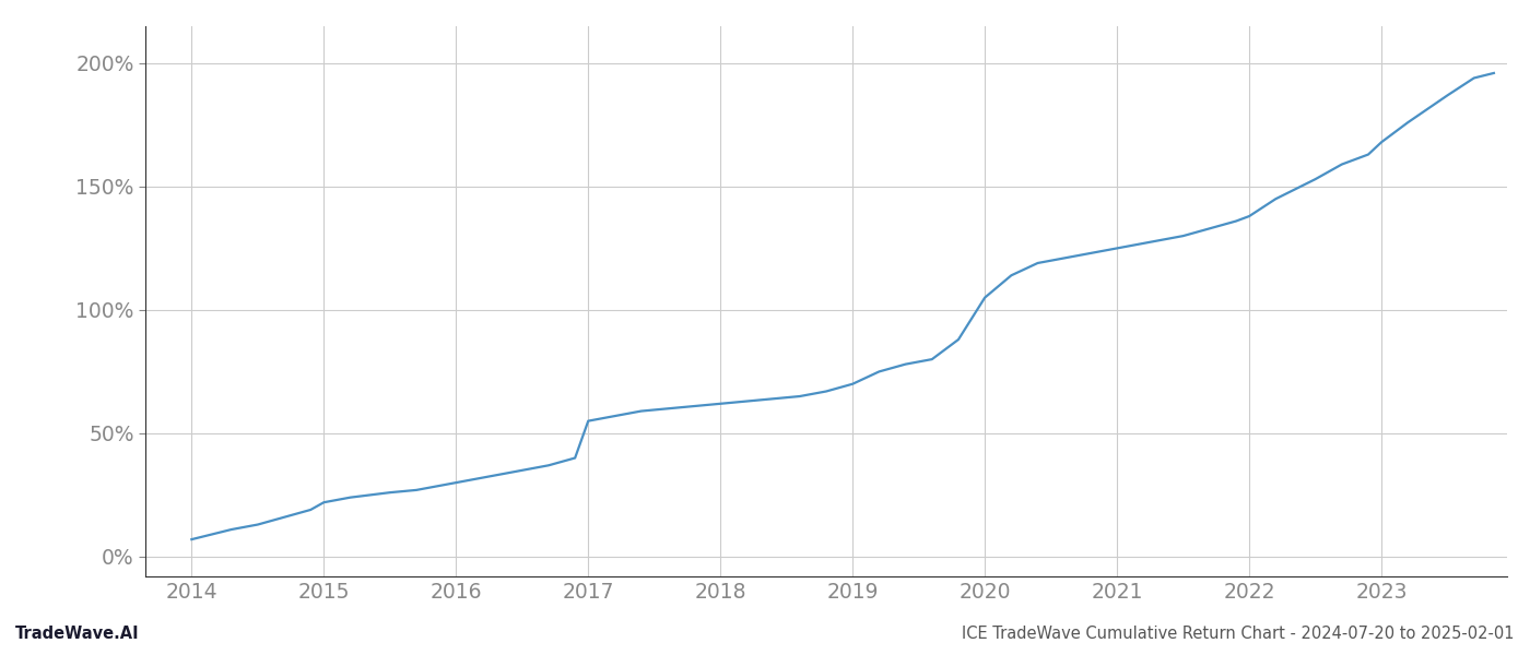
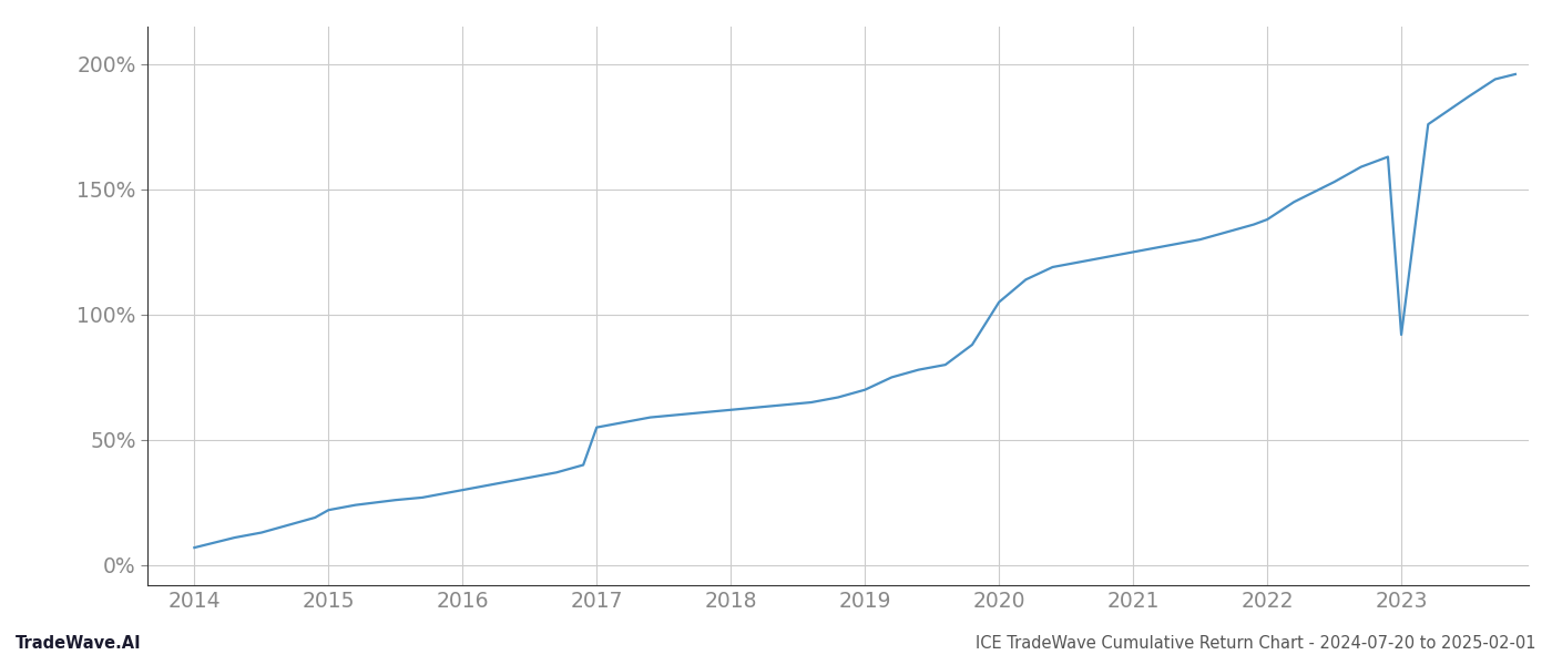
2023: 168% -> 92%
